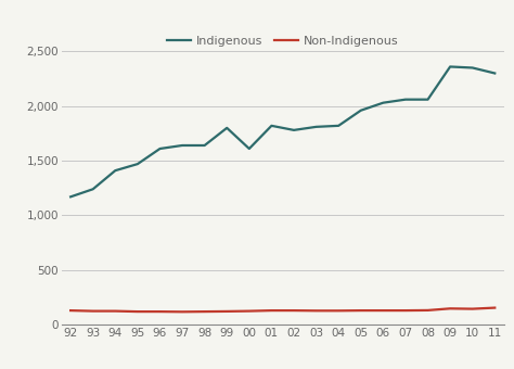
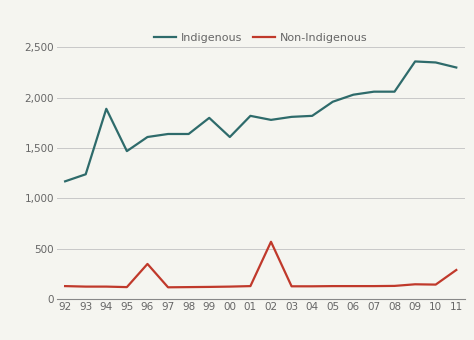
Indigenous/94: 1,410 -> 1,890
Non-Indigenous/96: 120 -> 350
Non-Indigenous/02: 130 -> 570
Non-Indigenous/11: 160 -> 290
